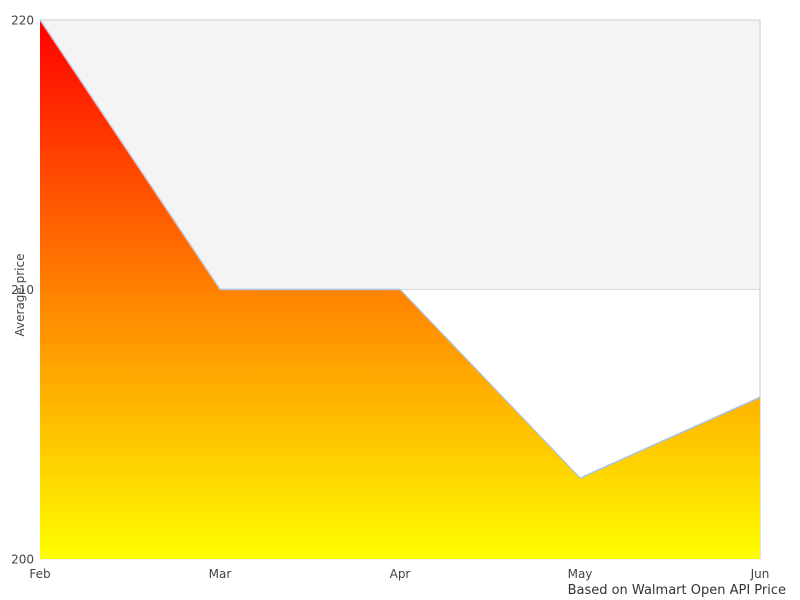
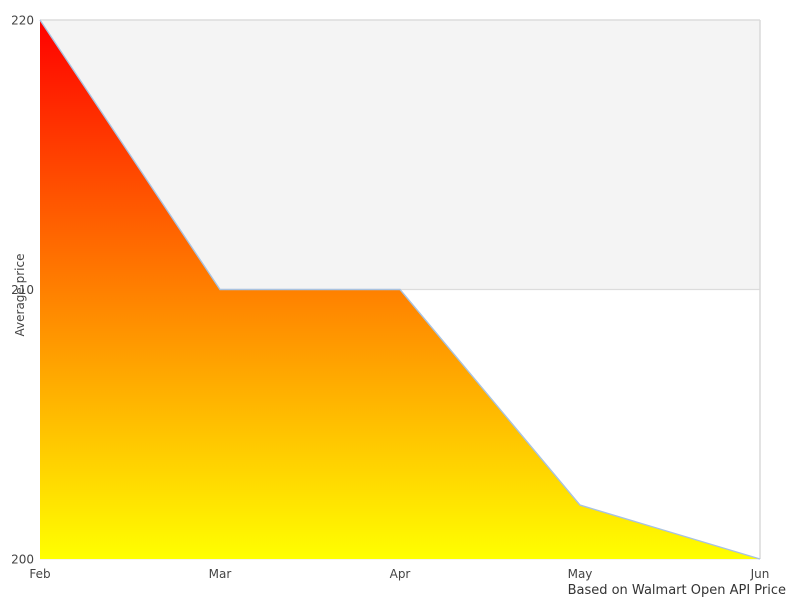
May: 203 -> 202
Jun: 206 -> 200
